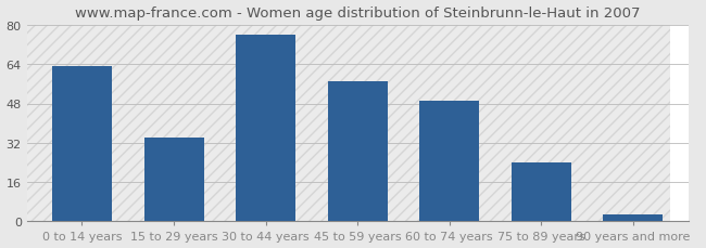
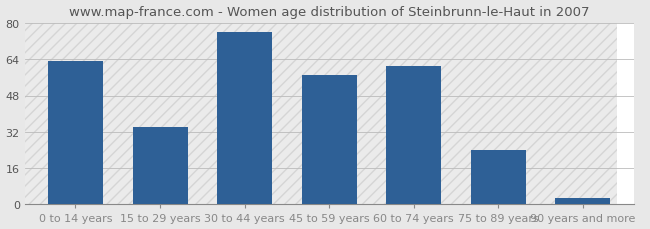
60 to 74 years: 49 -> 61
